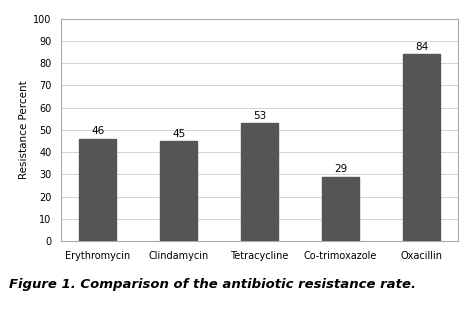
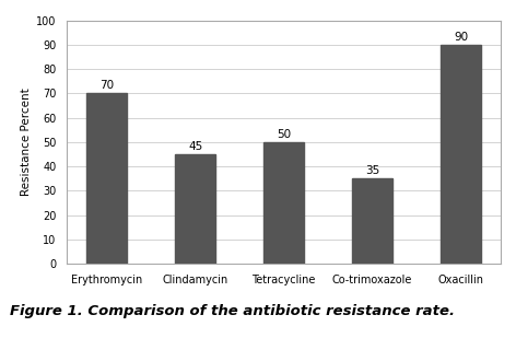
Erythromycin: 46 -> 70
Tetracycline: 53 -> 50
Co-trimoxazole: 29 -> 35
Oxacillin: 84 -> 90
